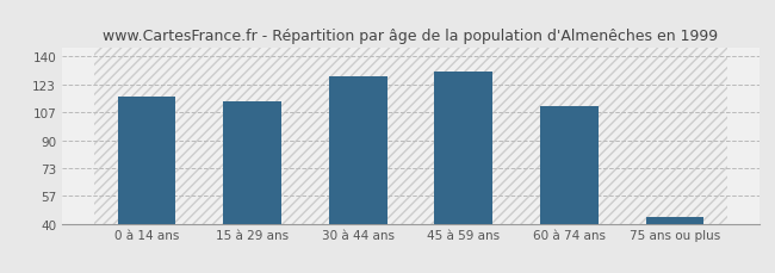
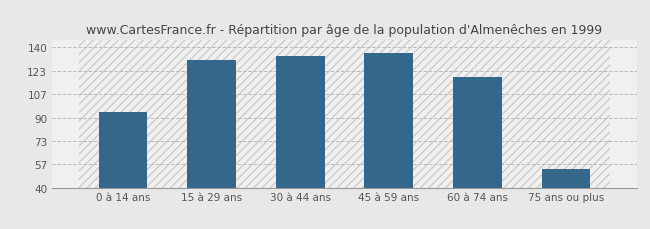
0 à 14 ans: 116 -> 94
15 à 29 ans: 113 -> 131
30 à 44 ans: 128 -> 134
45 à 59 ans: 131 -> 136
60 à 74 ans: 110 -> 119
75 ans ou plus: 44 -> 53
